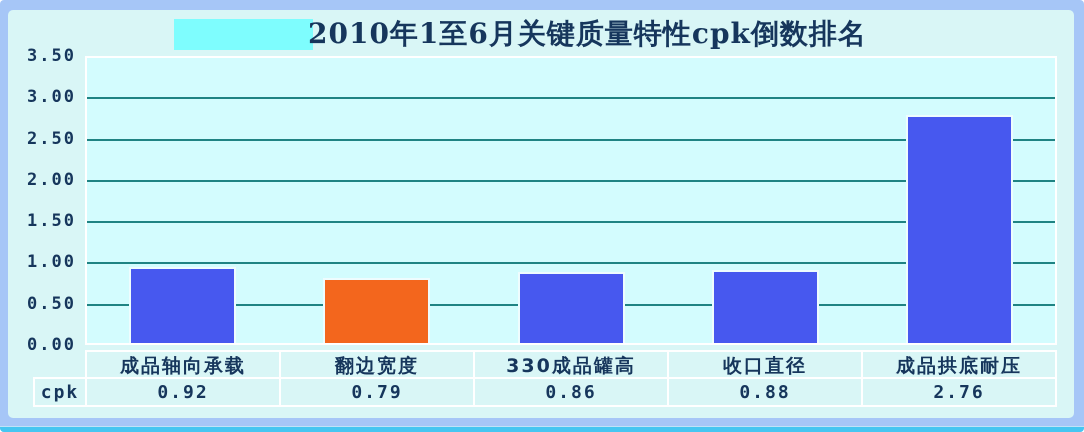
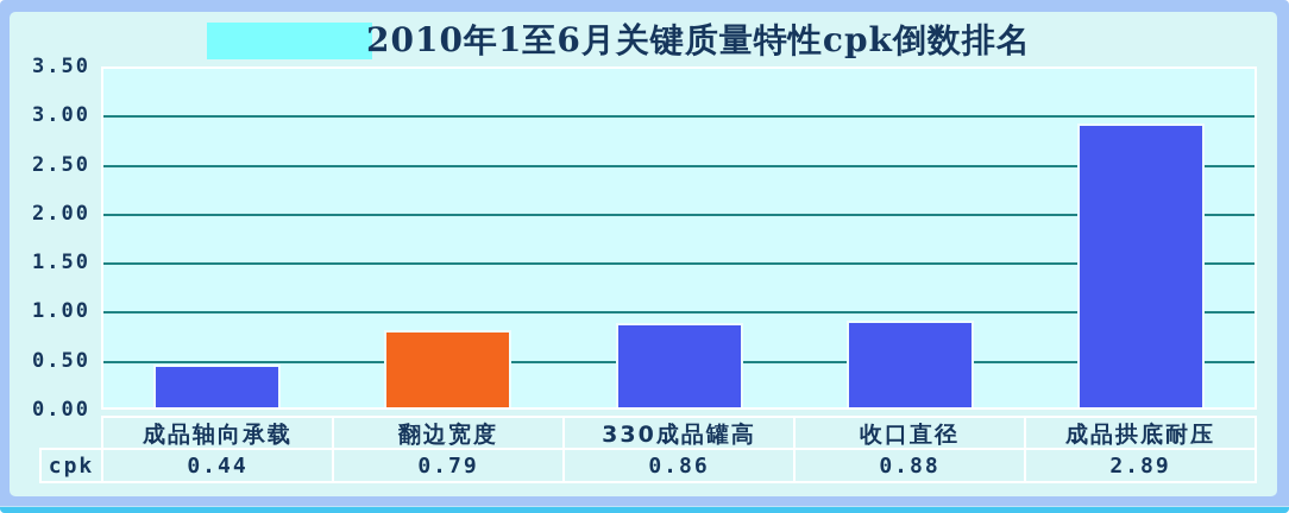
成品轴向承载: 0.92 -> 0.44
成品拱底耐压: 2.76 -> 2.89
